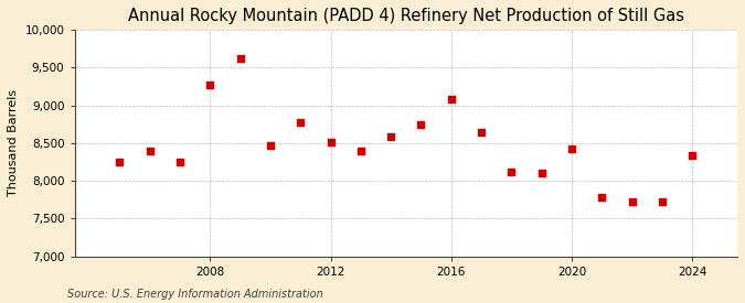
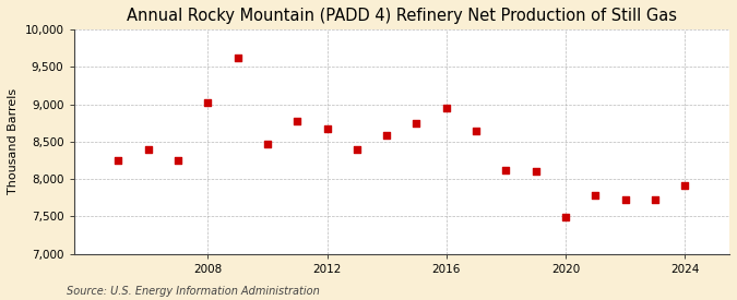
2008: 9,280 -> 9,030
2012: 8,520 -> 8,670
2016: 9,080 -> 8,950
2020: 8,420 -> 7,490
2024: 8,340 -> 7,910
